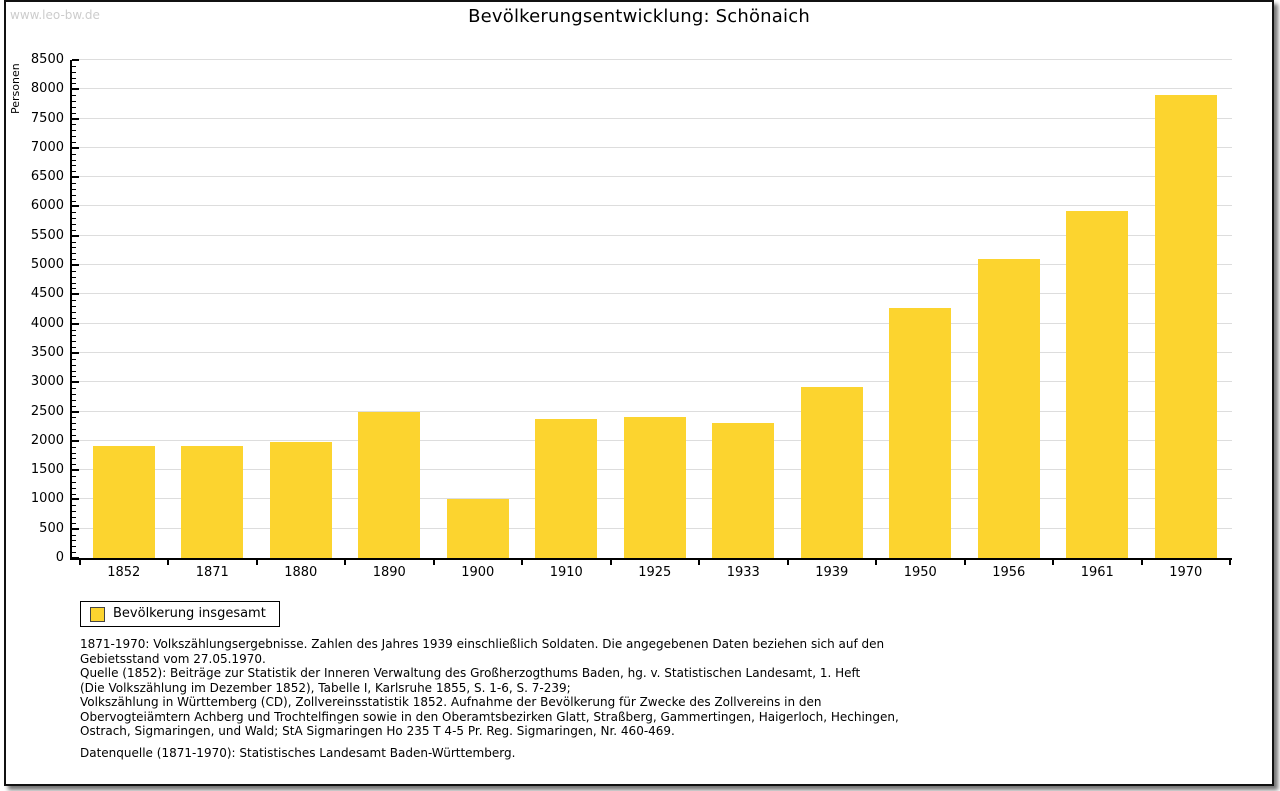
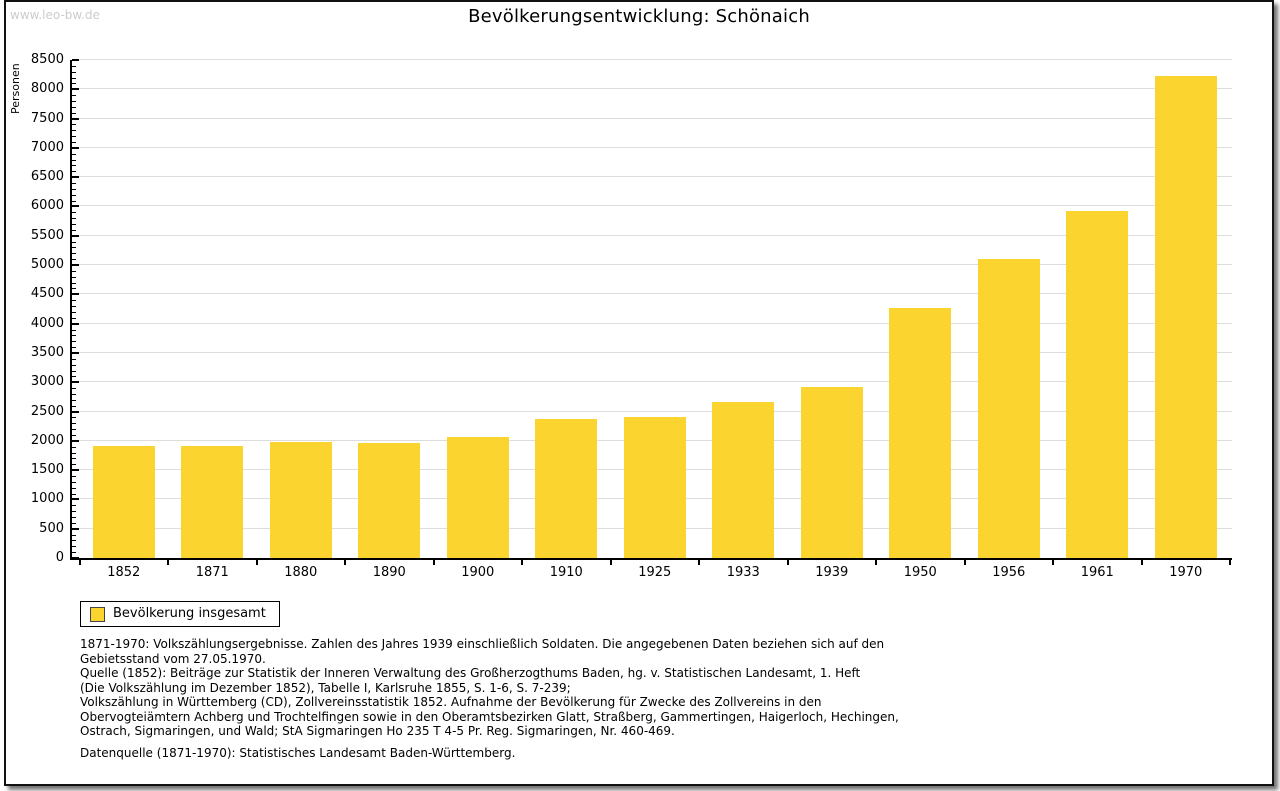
1890: 2500 -> 2000
1900: 1000 -> 2100
1933: 2300 -> 2700
1970: 7900 -> 8200
